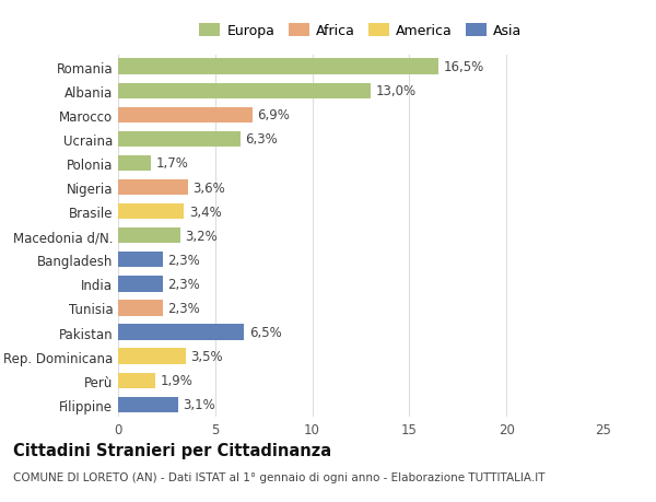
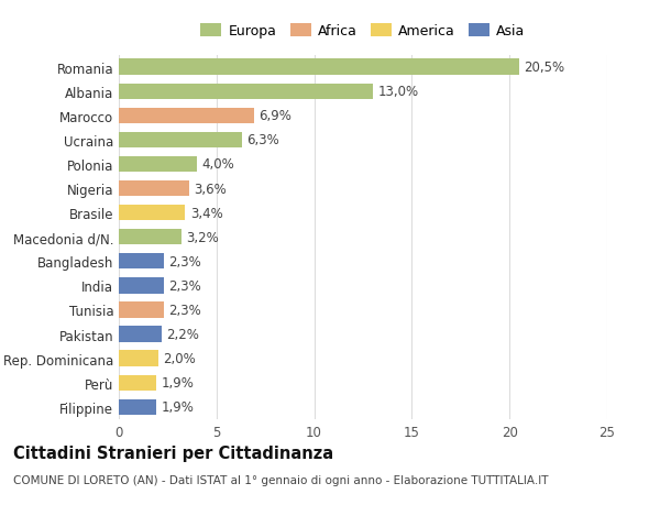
Romania: 16,5% -> 20,5%
Polonia: 1,7% -> 4,0%
Pakistan: 6,5% -> 2,2%
Rep. Dominicana: 3,5% -> 2,0%
Filippine: 3,1% -> 1,9%
